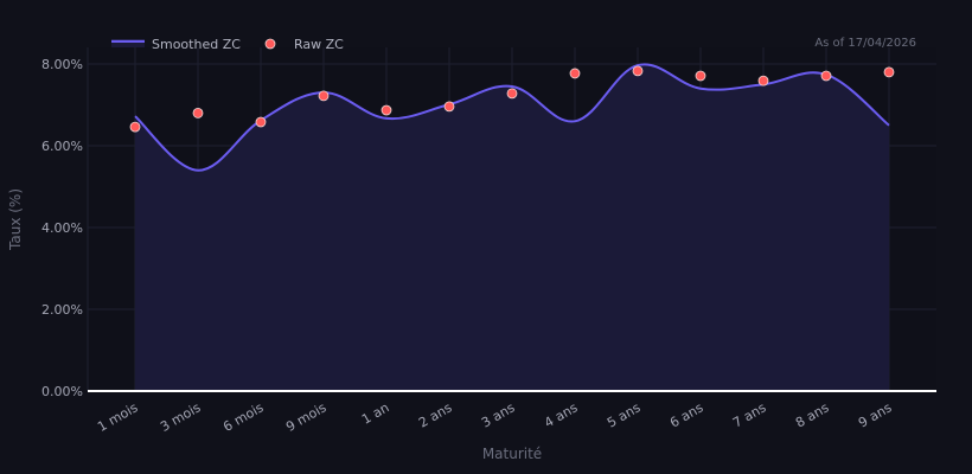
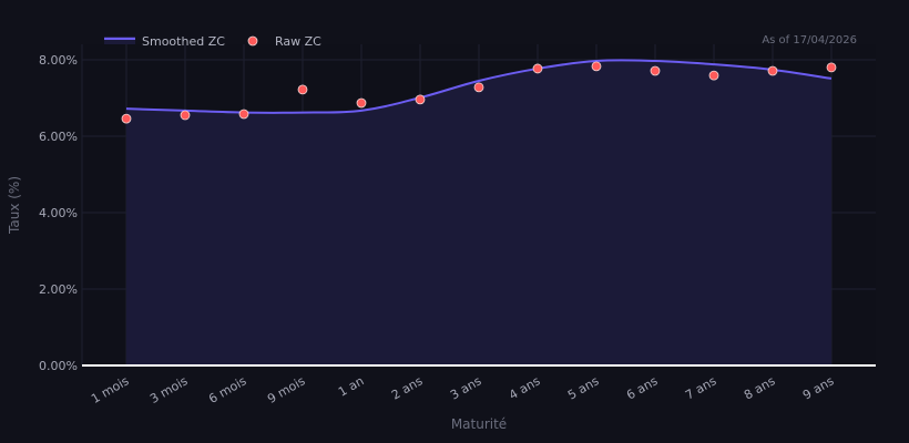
Smoothed ZC/3 mois: 5.4% -> 6.7%
Raw ZC/3 mois: 6.8% -> 6.5%
Smoothed ZC/9 mois: 7.3% -> 6.6%
Smoothed ZC/4 ans: 6.6% -> 7.8%
Smoothed ZC/6 ans: 7.4% -> 8.0%
Smoothed ZC/7 ans: 7.5% -> 7.9%
Smoothed ZC/9 ans: 6.5% -> 7.5%
